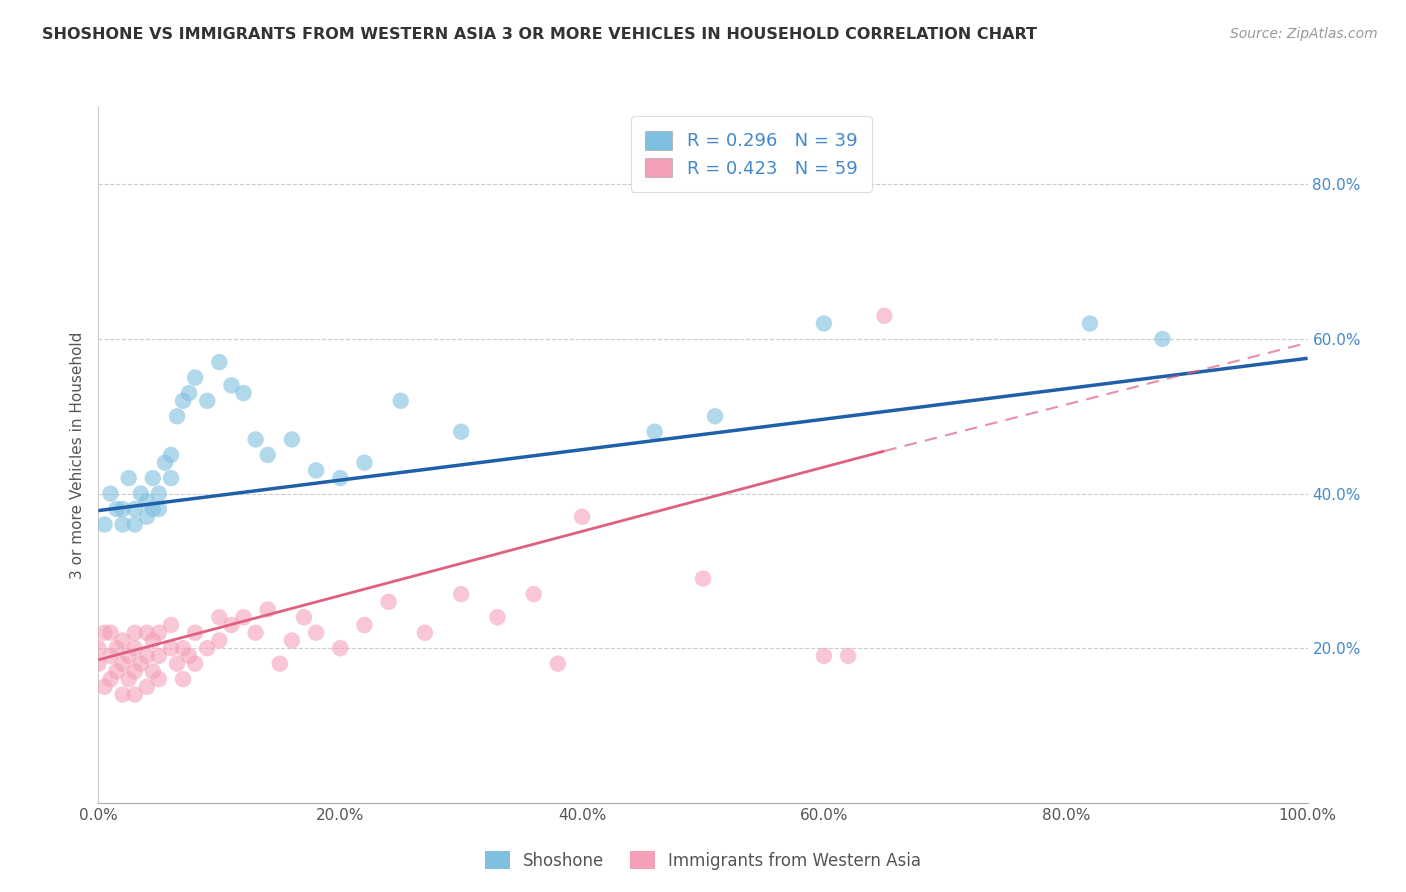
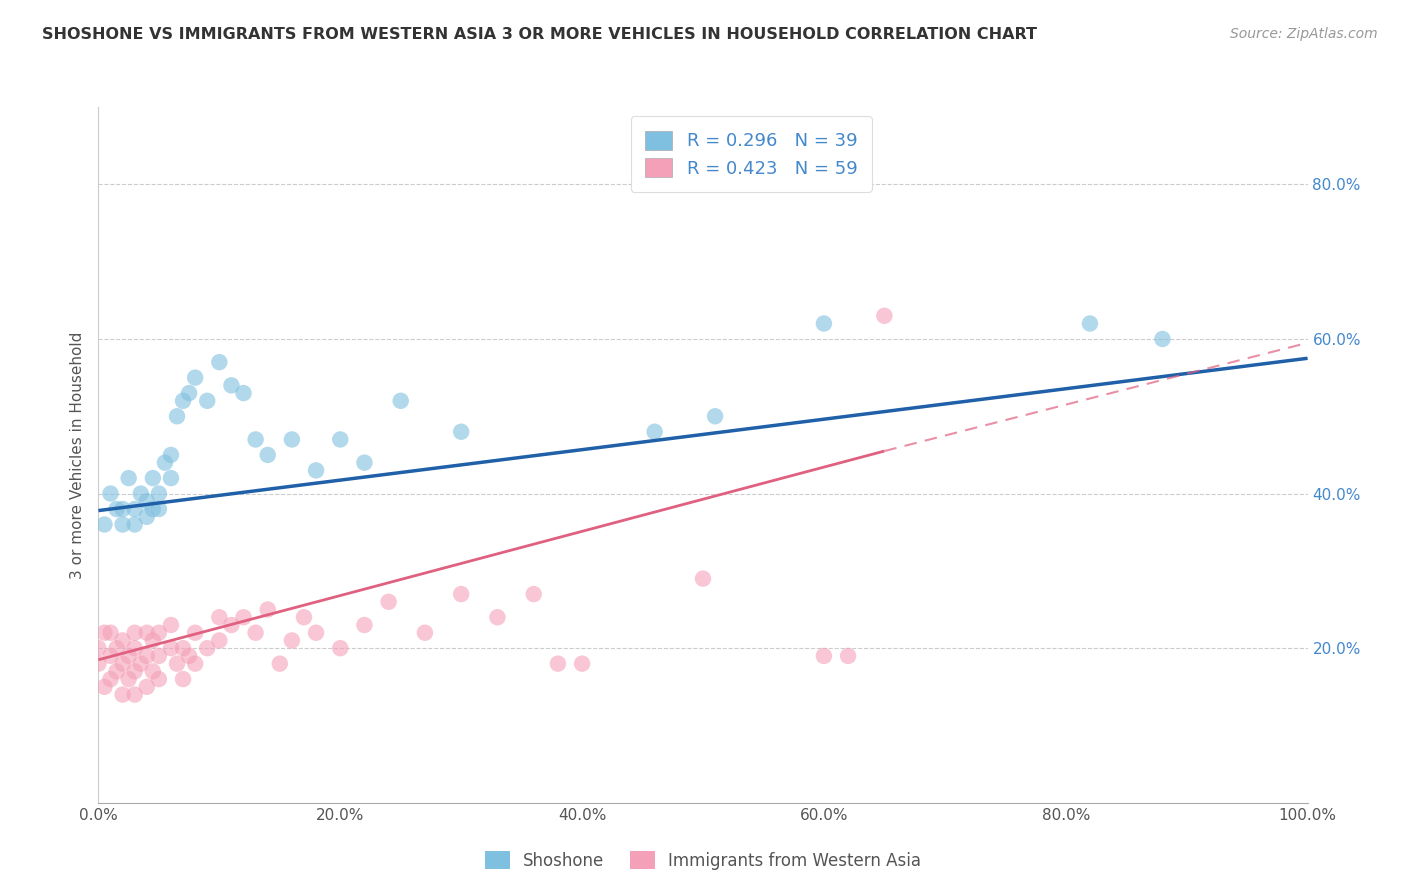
Shoshone/20.0%: 42% -> 47%
Immigrants from Western Asia/40.0%: 37% -> 18%
